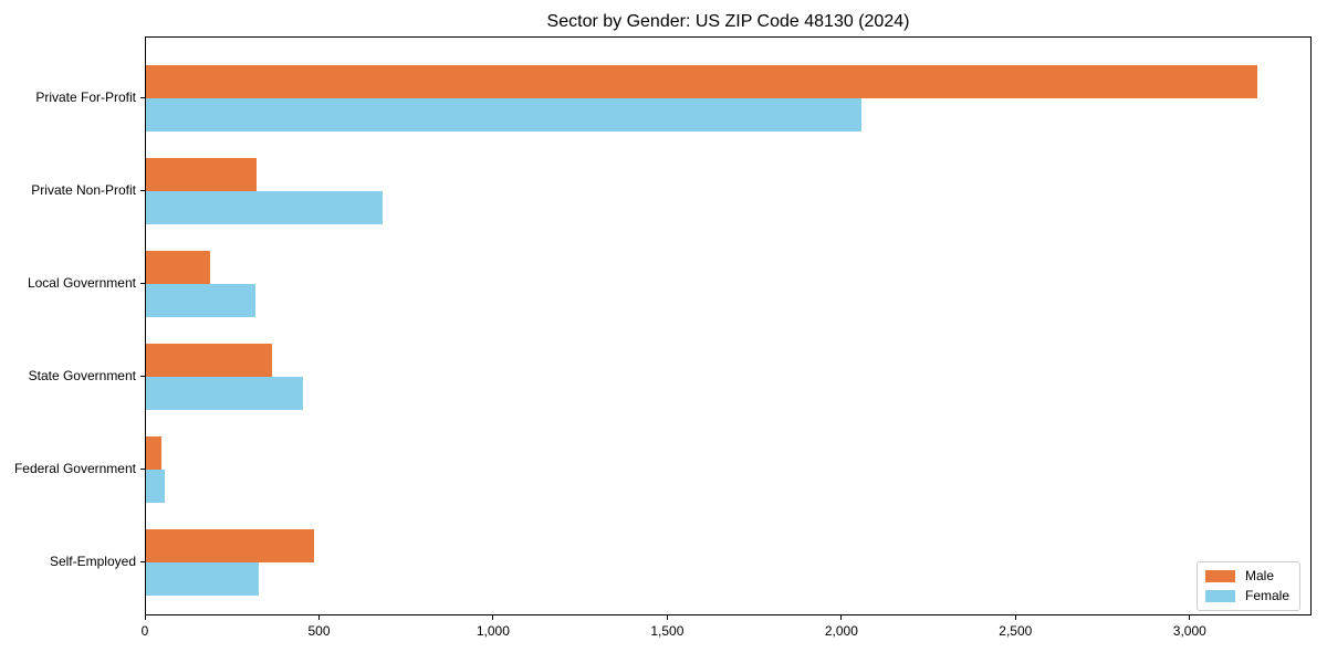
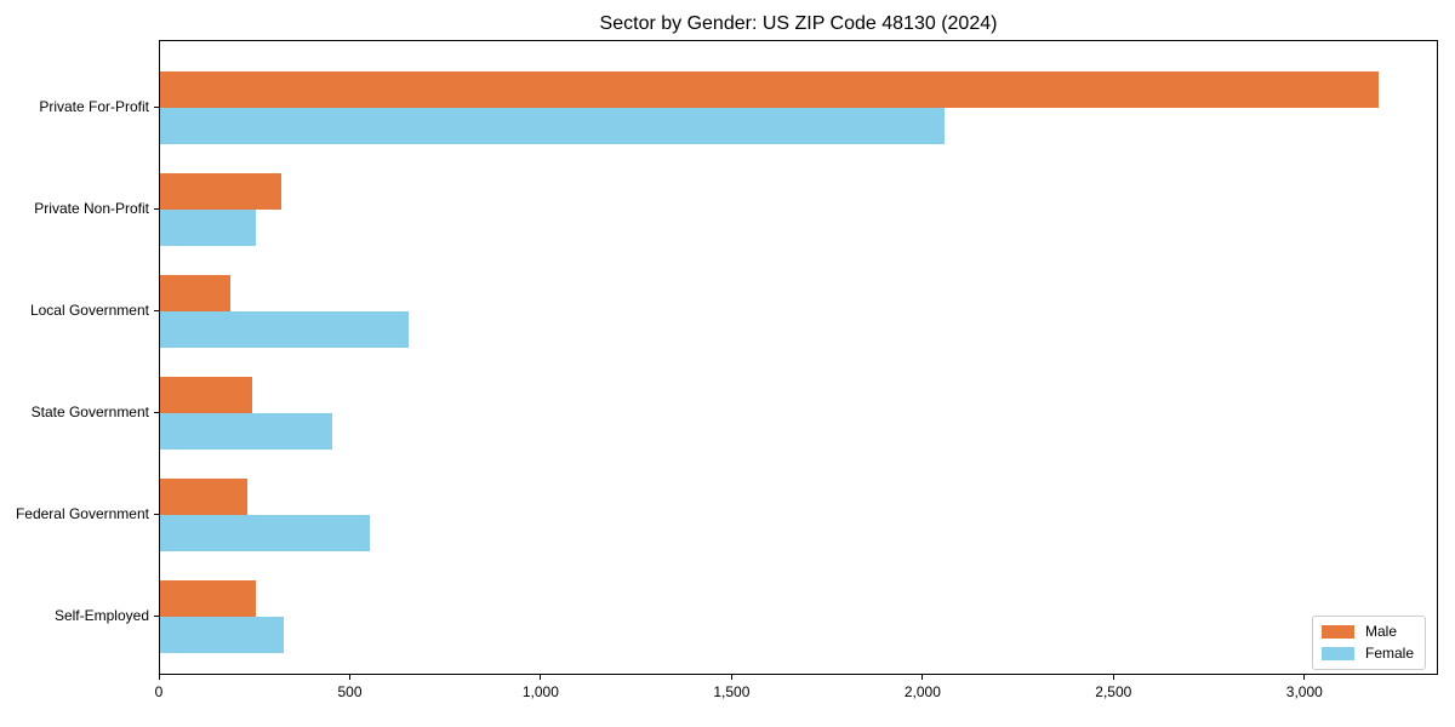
Female/Private Non-Profit: 680 -> 250
Female/Local Government: 310 -> 650
Male/State Government: 360 -> 240
Male/Federal Government: 40 -> 230
Female/Federal Government: 50 -> 550
Male/Self-Employed: 480 -> 250
